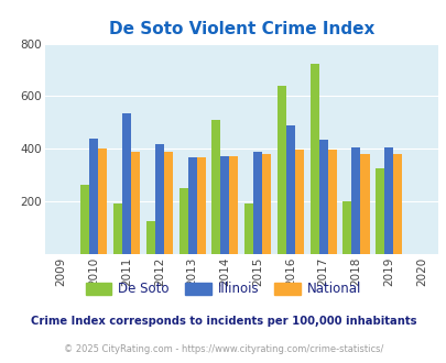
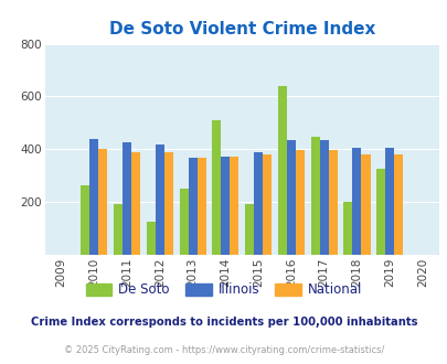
Illinois/2011: 535 -> 427
Illinois/2016: 490 -> 435
De Soto/2017: 725 -> 449
